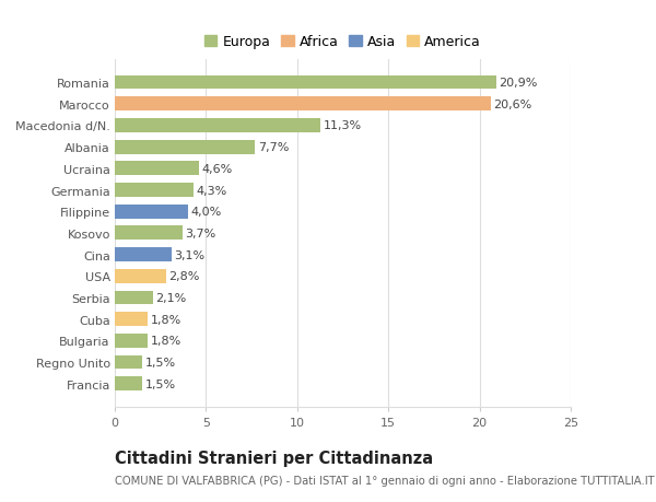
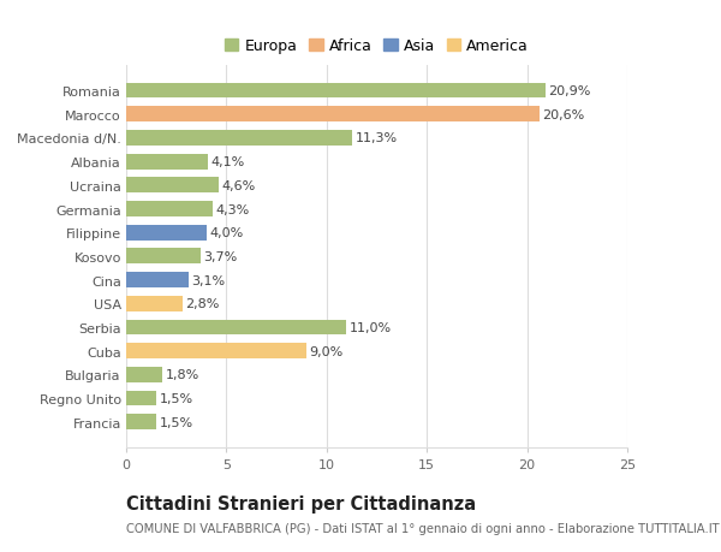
Albania: 7,7% -> 4,1%
Serbia: 2,1% -> 11,0%
Cuba: 1,8% -> 9,0%
